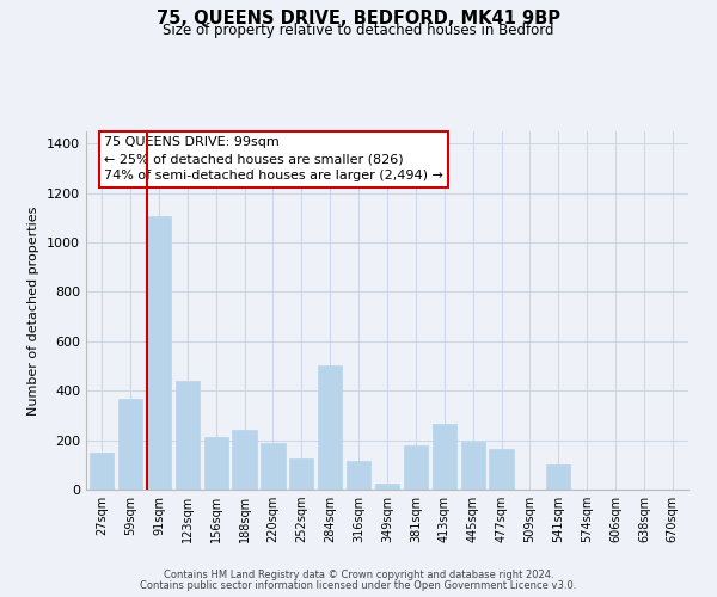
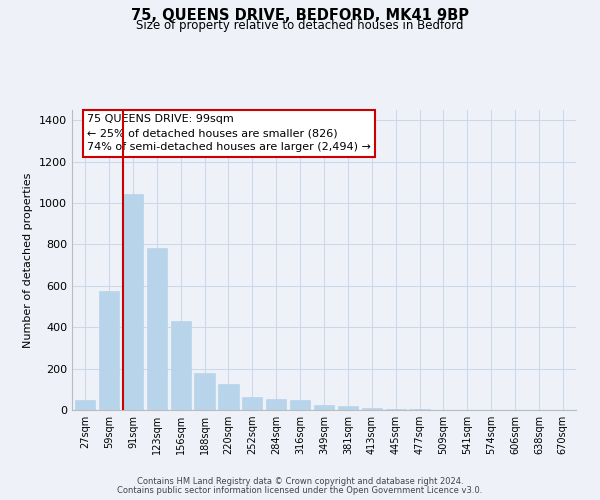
27sqm: 150 -> 50
59sqm: 365 -> 575
91sqm: 1105 -> 1045
123sqm: 440 -> 785
156sqm: 215 -> 430
188sqm: 240 -> 178
220sqm: 190 -> 125
252sqm: 125 -> 65
284sqm: 505 -> 52
316sqm: 115 -> 48
381sqm: 180 -> 18
413sqm: 265 -> 12
445sqm: 195 -> 5
477sqm: 165 -> 3
541sqm: 100 -> 1
